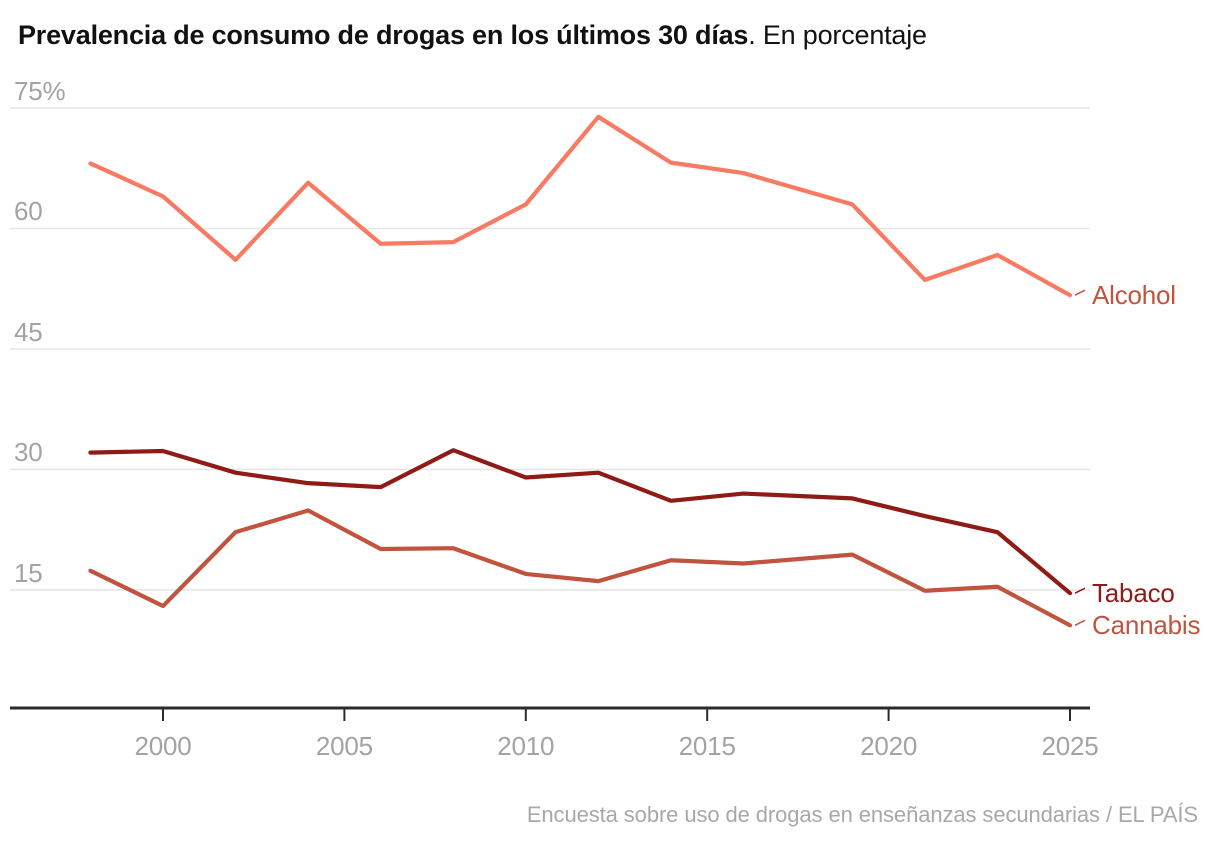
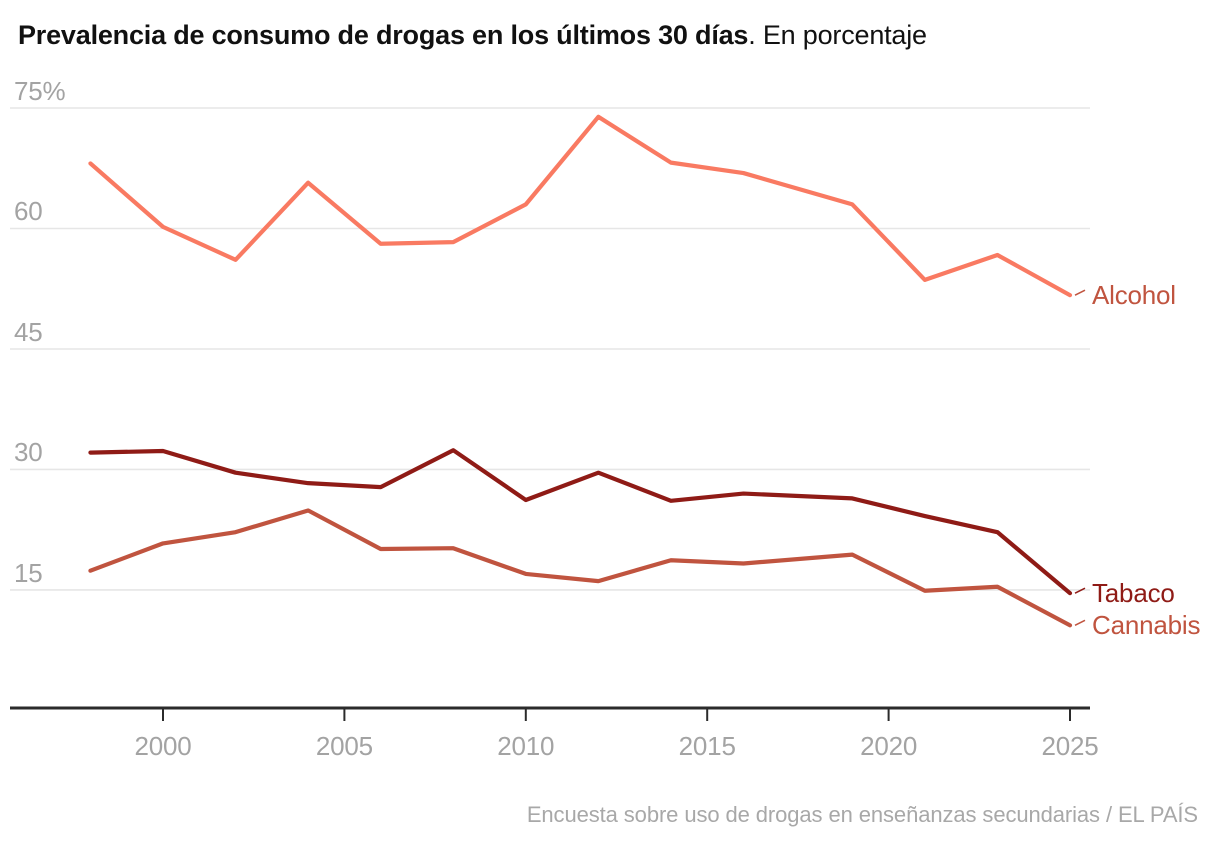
Alcohol/2000: 64% -> 60%
Cannabis/2000: 13% -> 21%
Tabaco/2010: 29% -> 26%
